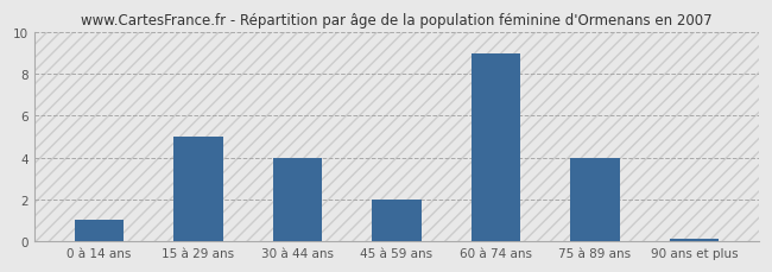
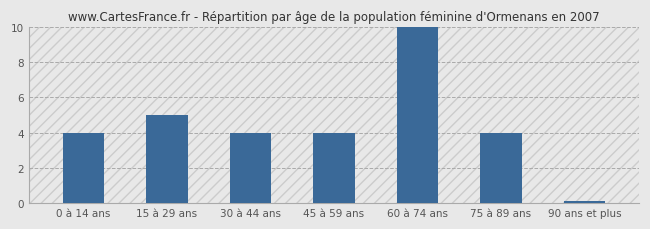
0 à 14 ans: 1.0 -> 4.0
45 à 59 ans: 2.0 -> 4.0
60 à 74 ans: 9.0 -> 10.0
